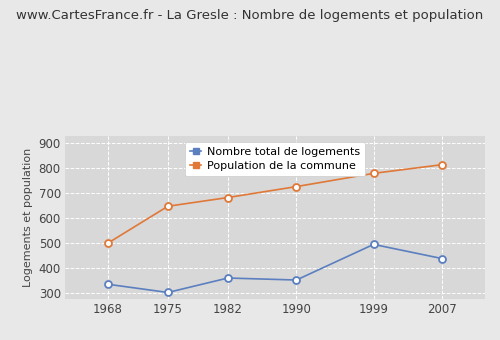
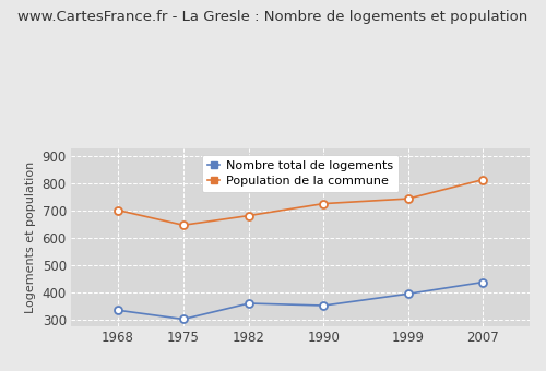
Population de la commune/1968: 500 -> 703
Nombre total de logements/1999: 495 -> 395
Population de la commune/1999: 780 -> 745
